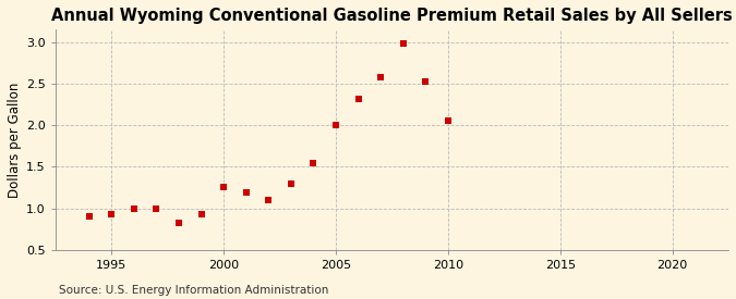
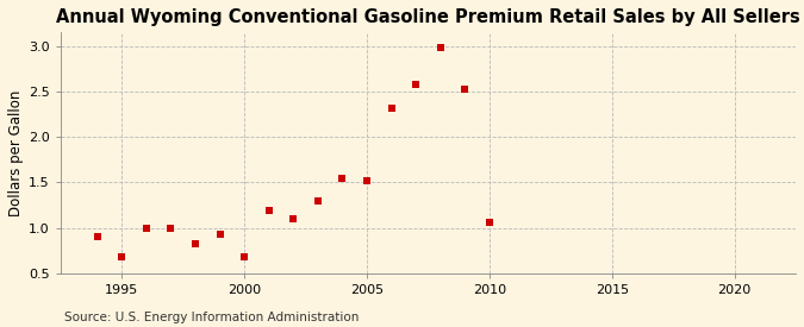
1995: 0.93 -> 0.68
2000: 1.26 -> 0.68
2005: 2.00 -> 1.52
2010: 2.05 -> 1.06
